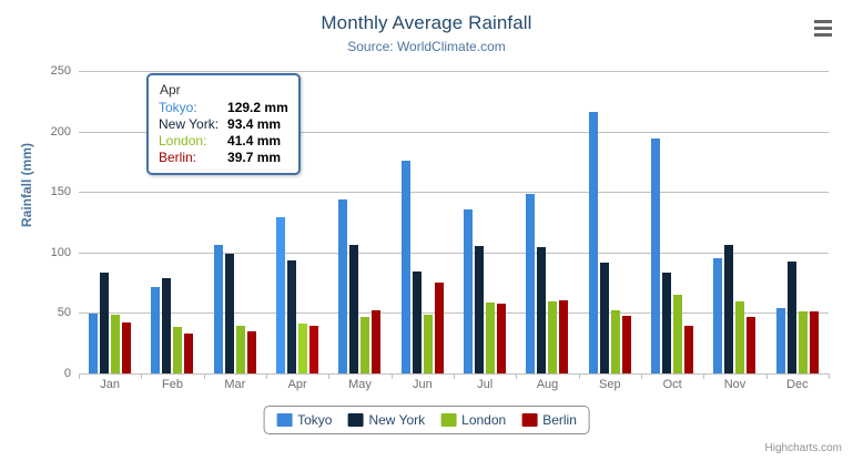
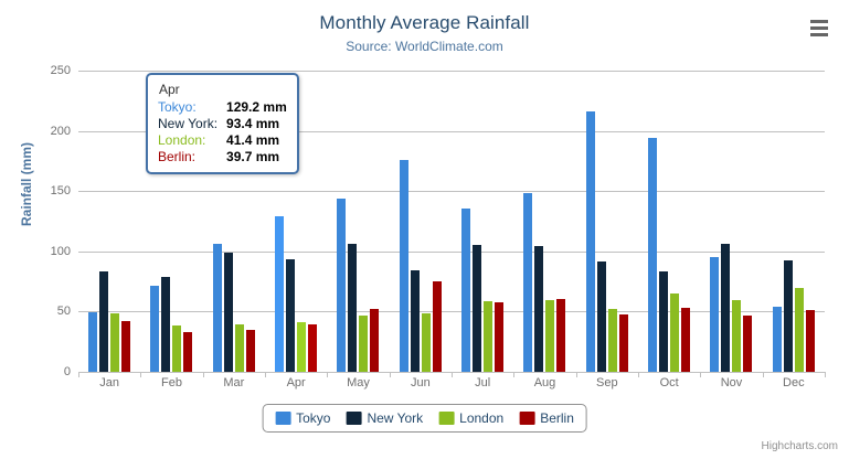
Berlin/Oct: 39 -> 53
London/Dec: 51 -> 70
